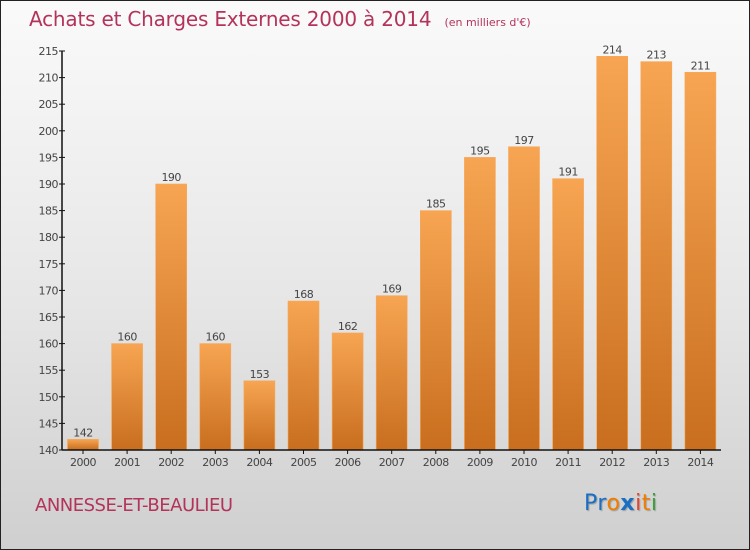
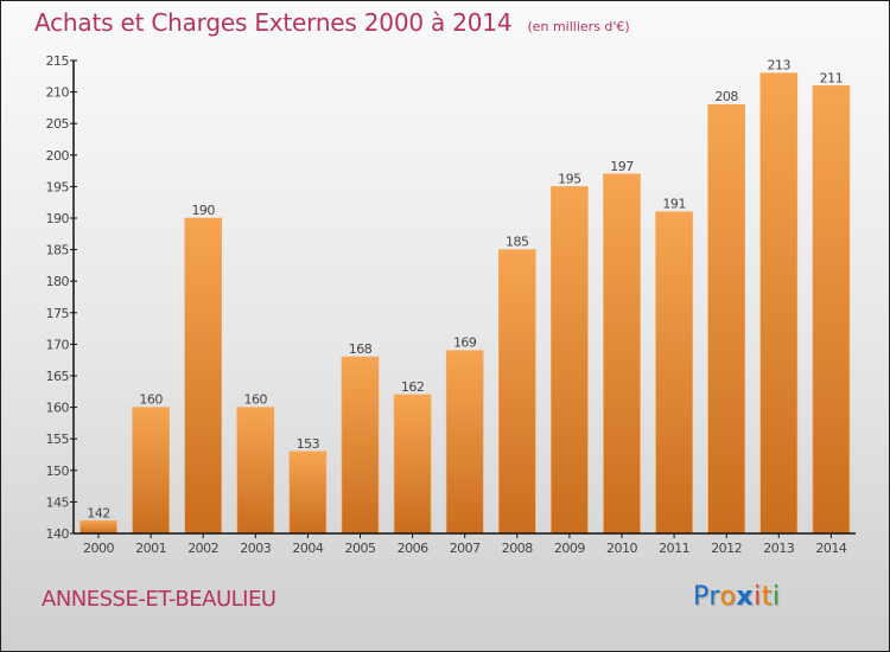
2012: 214 -> 208
